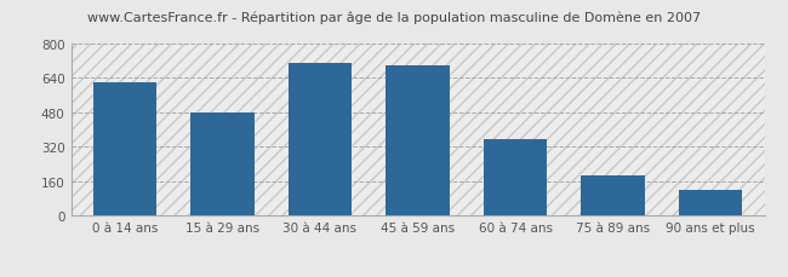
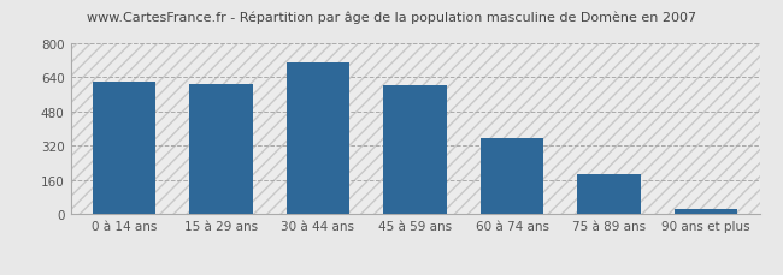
15 à 29 ans: 480 -> 610
45 à 59 ans: 700 -> 600
90 ans et plus: 120 -> 20
